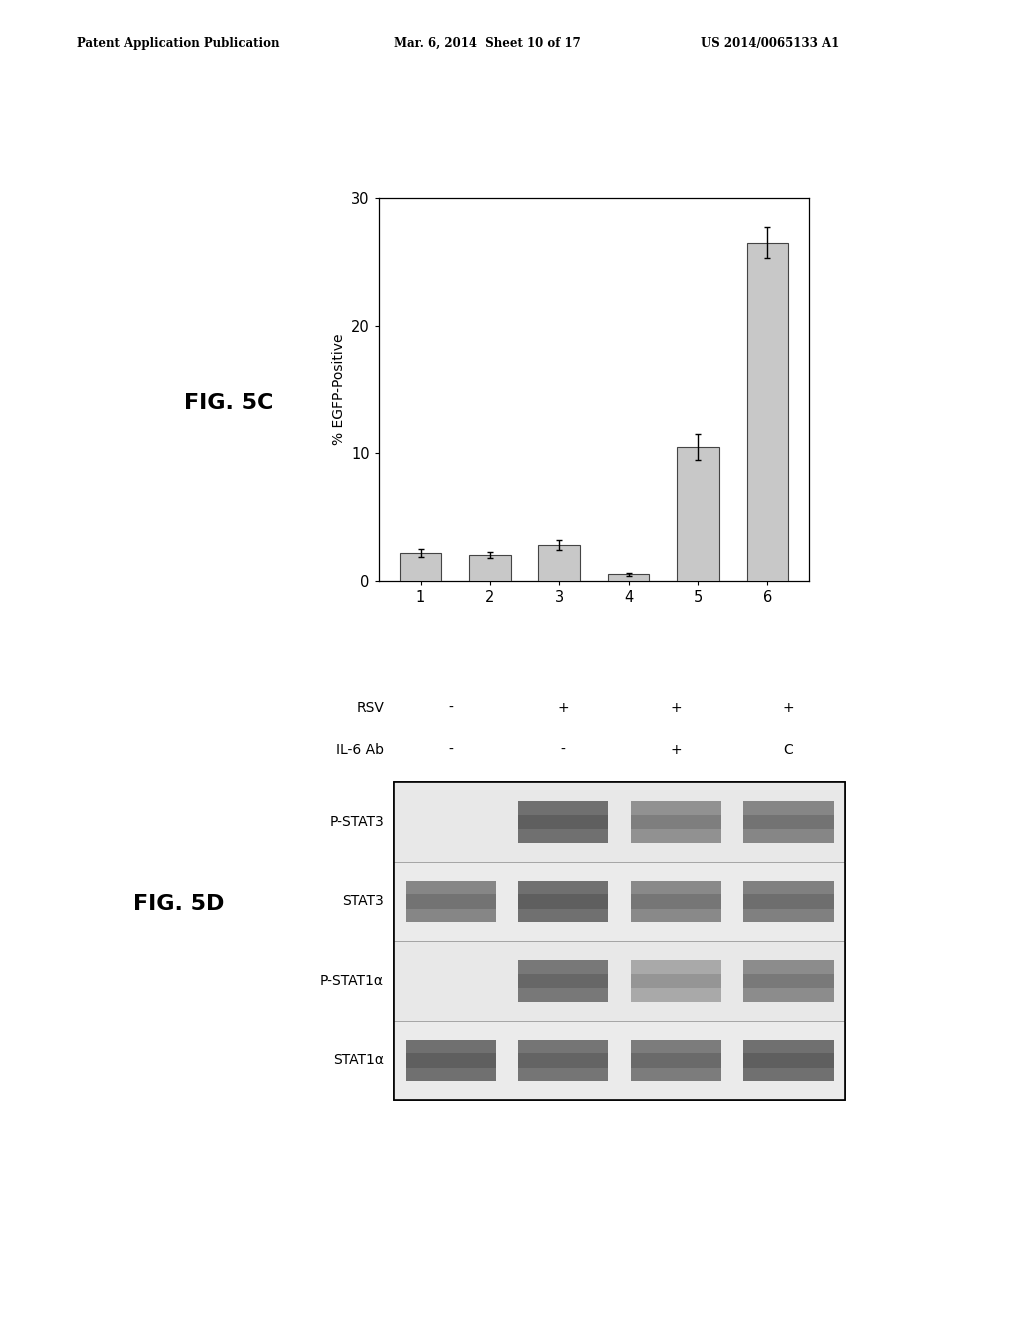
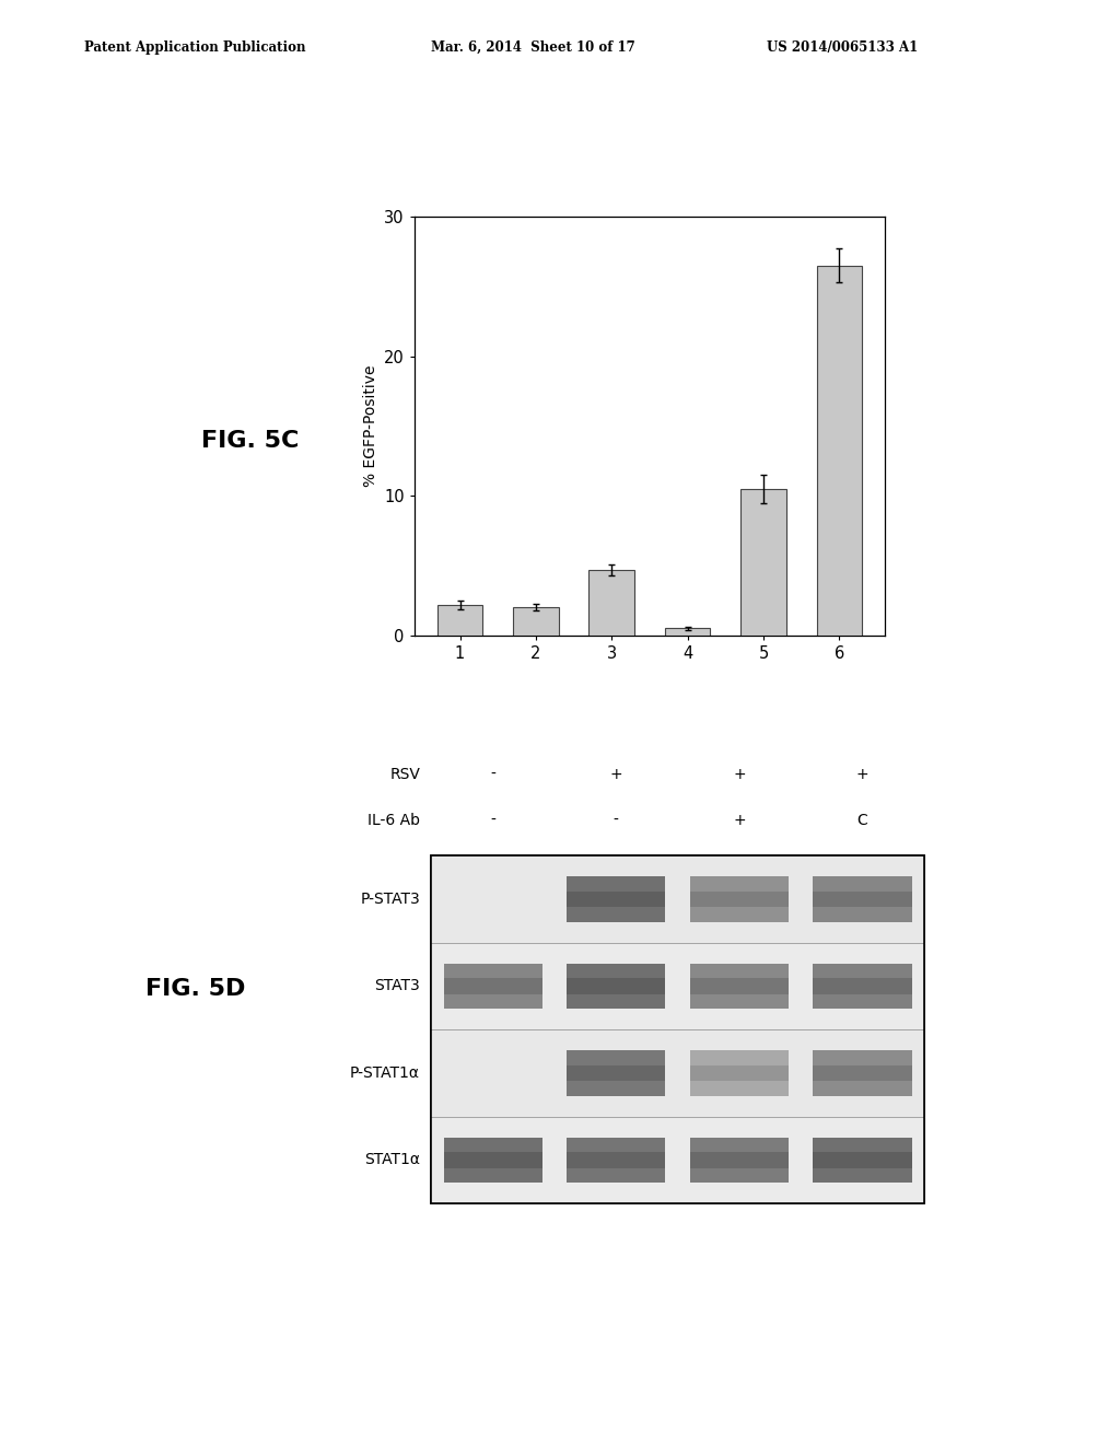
3: 2.8 -> 4.7
